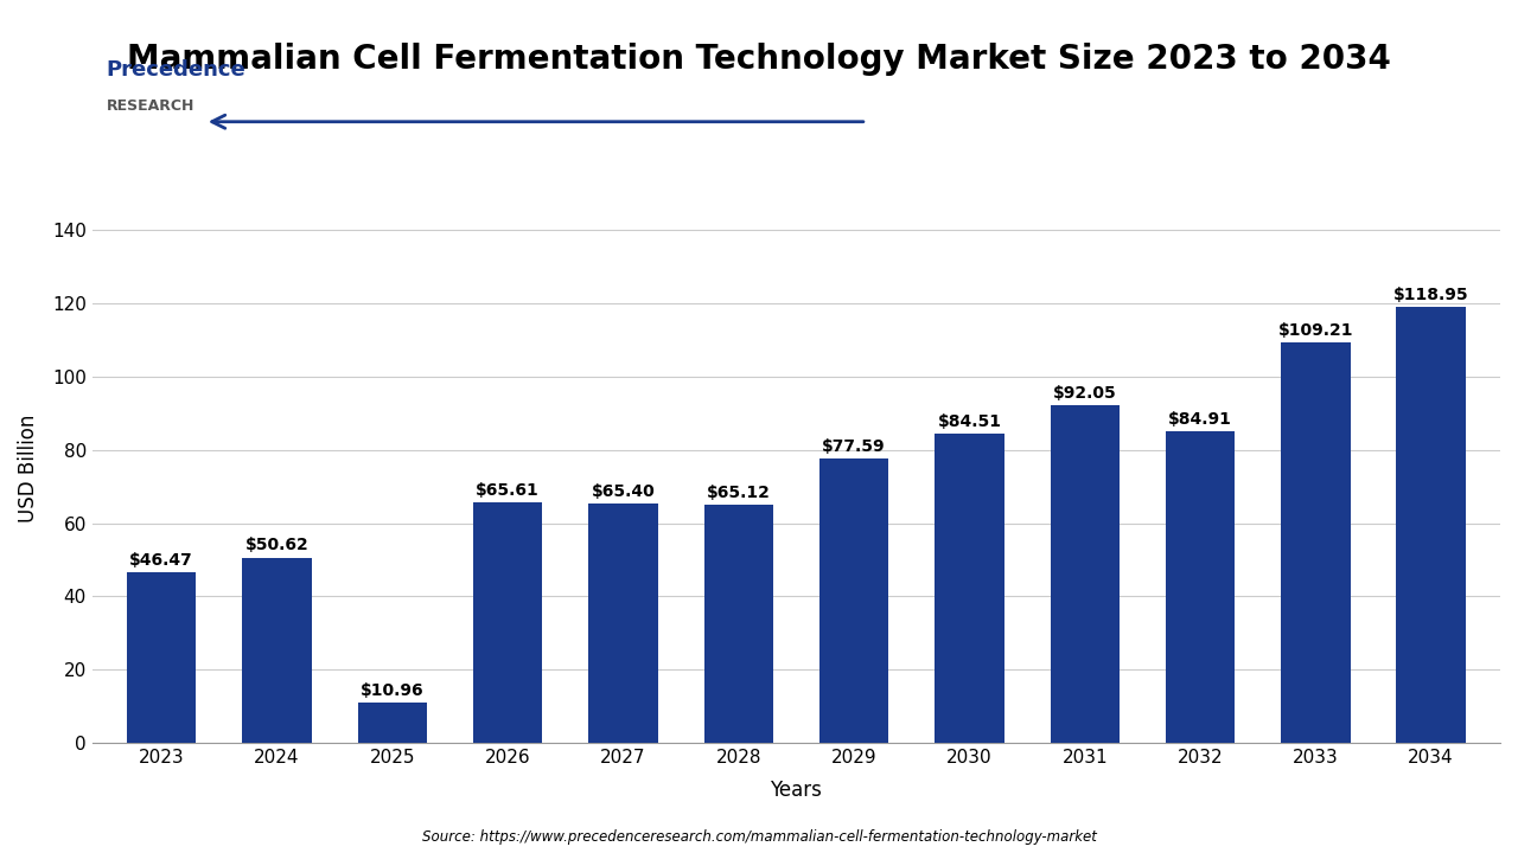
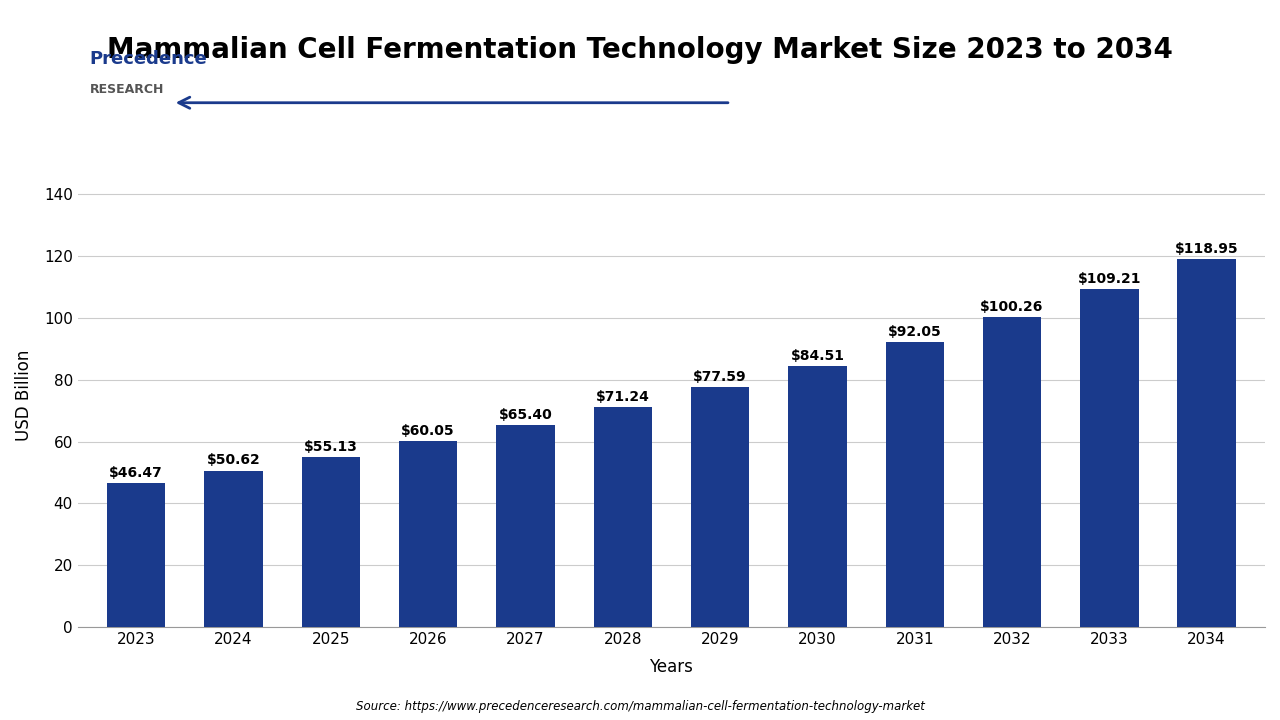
2025: $10.96 -> $55.13
2026: $65.61 -> $60.05
2028: $65.12 -> $71.24
2032: $84.91 -> $100.26
